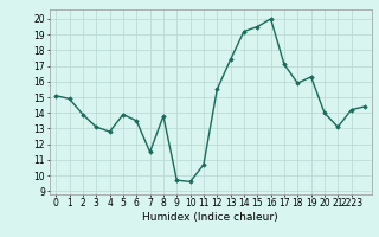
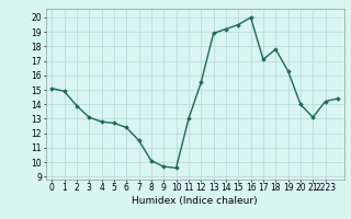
5: 13.9 -> 12.7
6: 13.5 -> 12.4
8: 13.8 -> 10.1
11: 10.7 -> 13.0
13: 17.4 -> 18.9
18: 15.9 -> 17.8
